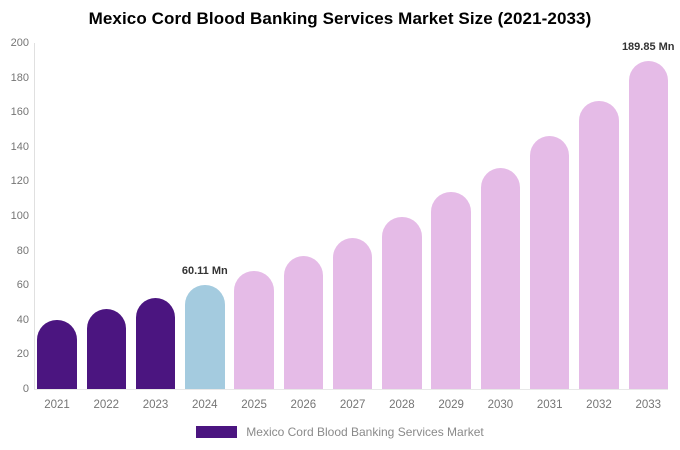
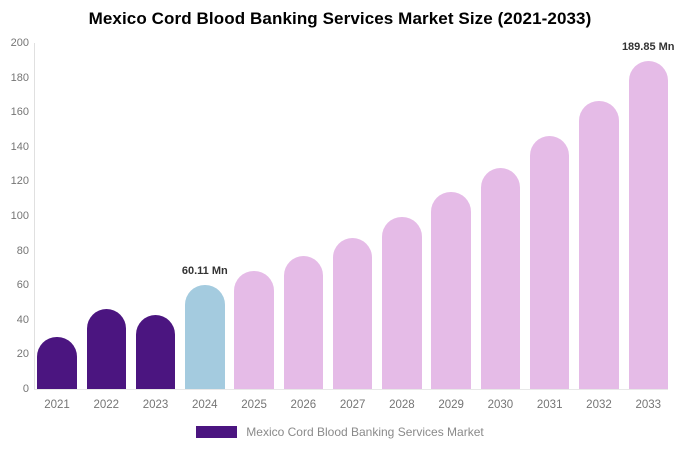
2021: 40 -> 30
2023: 52 -> 43
